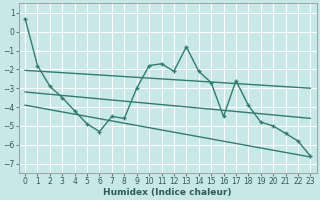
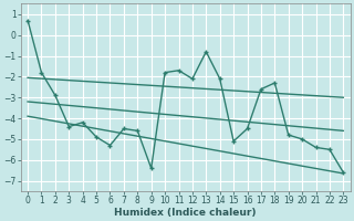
3: -3.5 -> -4.4
9: -3.0 -> -6.4
15: -2.7 -> -5.1
18: -3.9 -> -2.3
22: -5.8 -> -5.5
